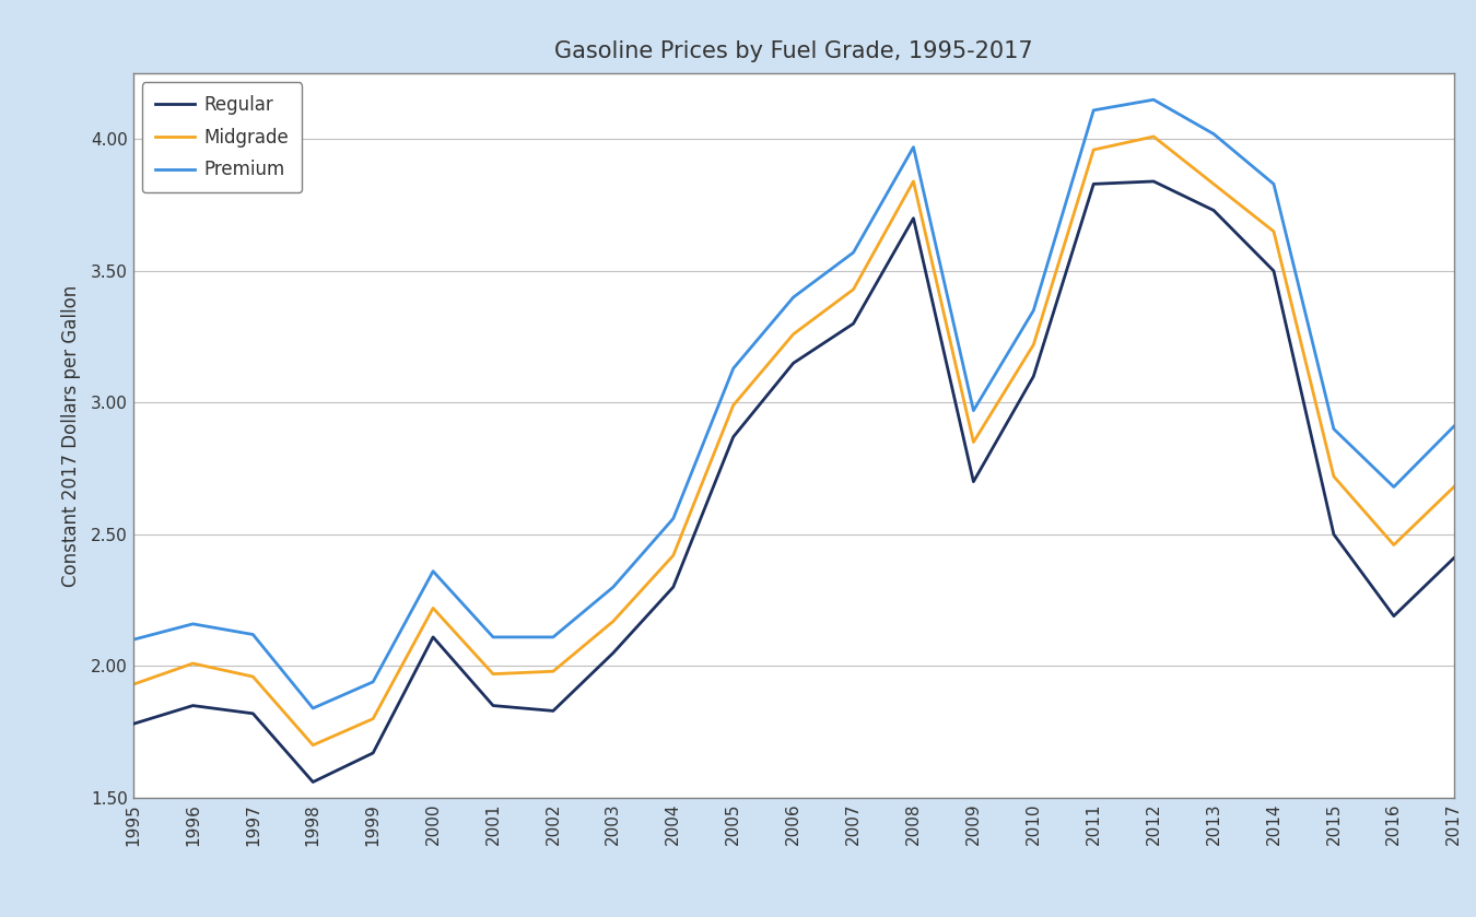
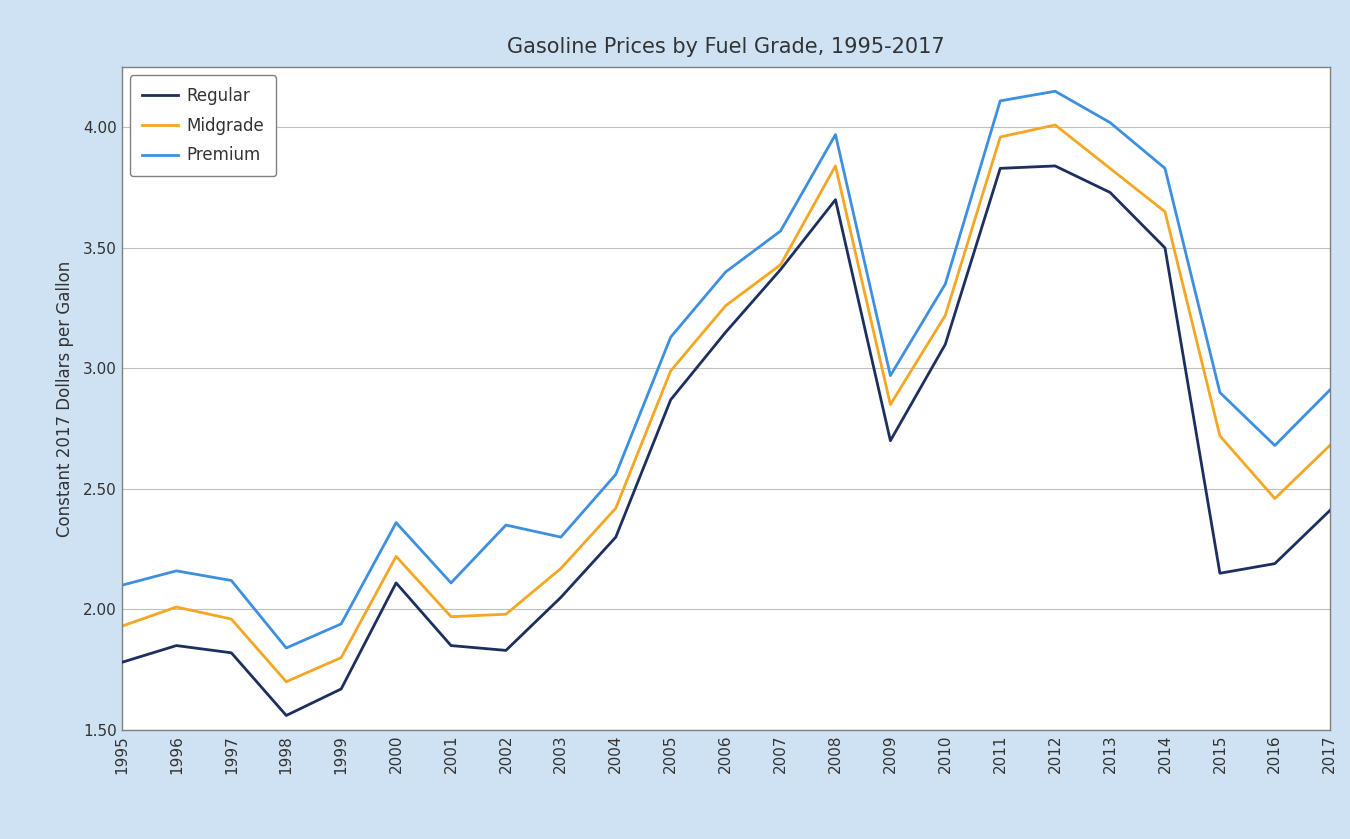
Premium/2002: 2.11 -> 2.35
Regular/2007: 3.30 -> 3.41
Regular/2015: 2.50 -> 2.15
